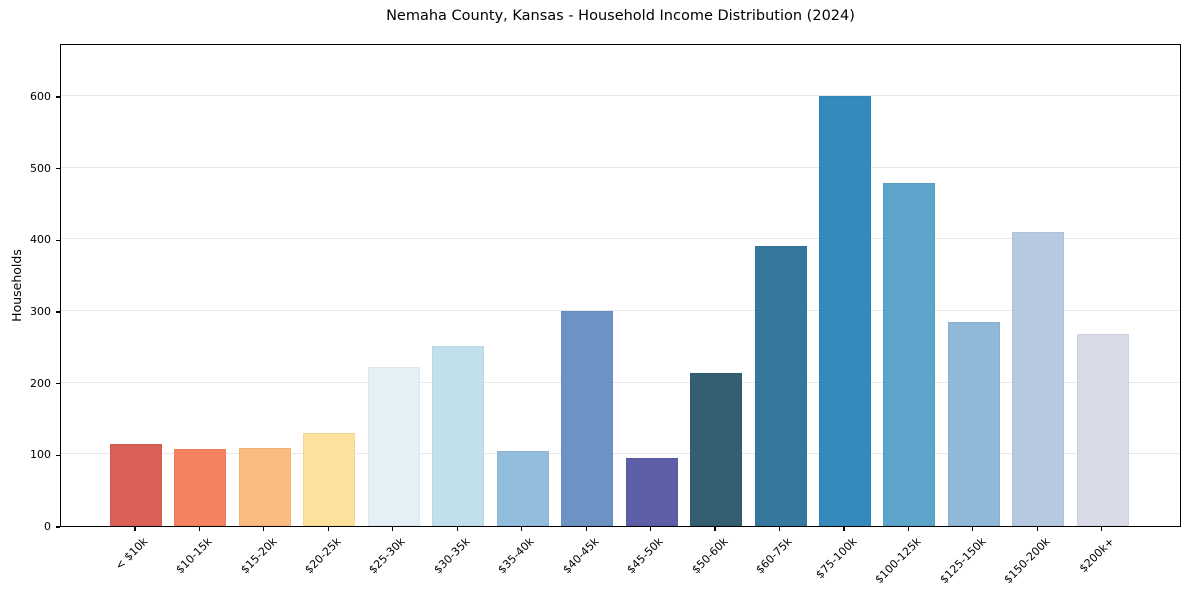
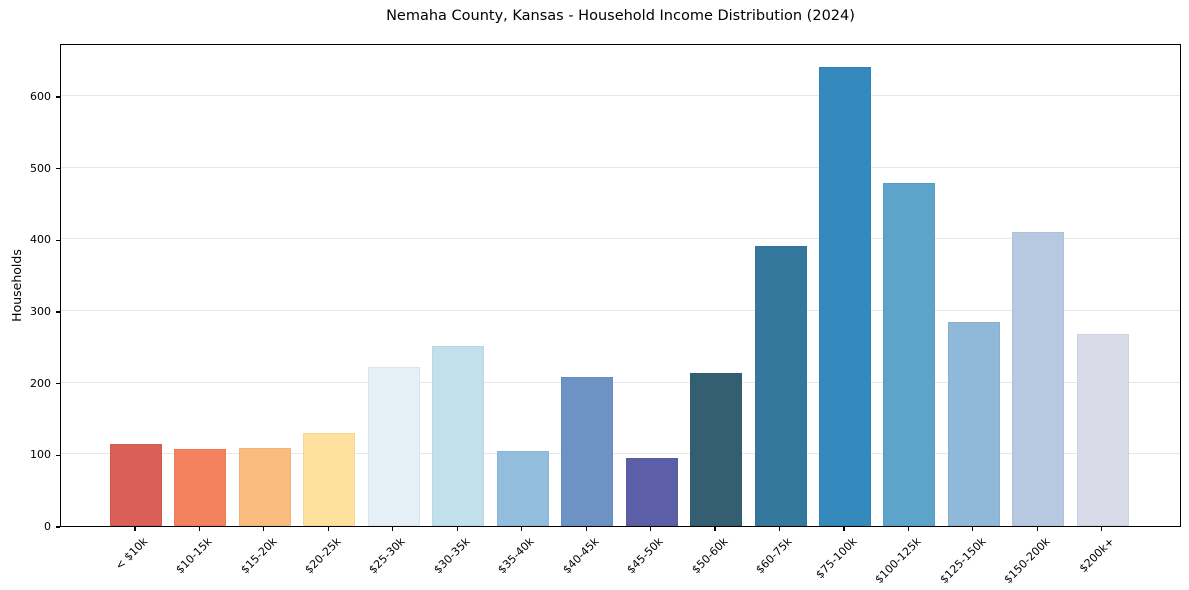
$40-45k: 300 -> 210
$75-100k: 600 -> 640
